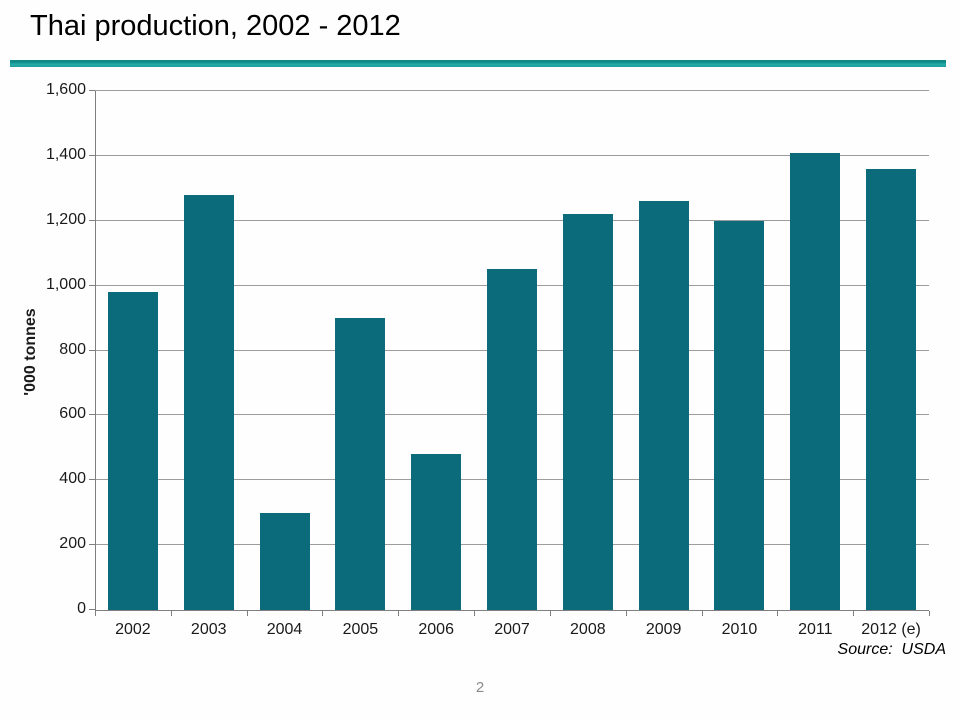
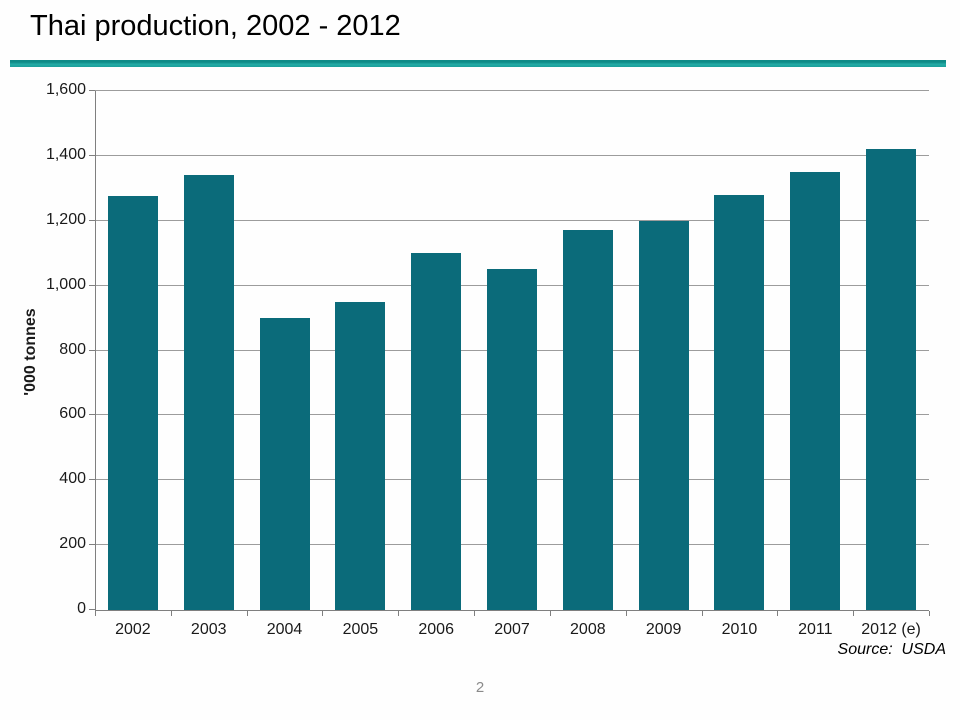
2002: 980 -> 1280
2003: 1280 -> 1340
2004: 300 -> 900
2005: 900 -> 950
2006: 480 -> 1100
2008: 1220 -> 1170
2009: 1260 -> 1200
2010: 1200 -> 1280
2011: 1410 -> 1350
2012 (e): 1360 -> 1420
